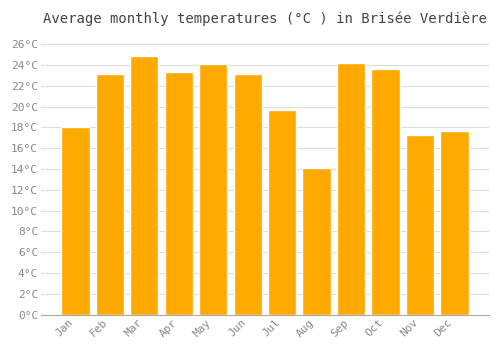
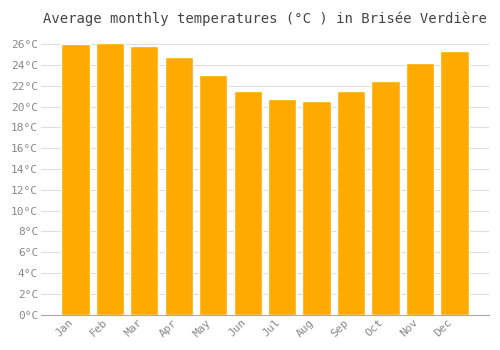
Jan: 18.0°C -> 26.0°C
Feb: 23.1°C -> 26.1°C
Mar: 24.9°C -> 25.8°C
Apr: 23.3°C -> 24.8°C
May: 24.1°C -> 23.0°C
Jun: 23.1°C -> 21.5°C
Jul: 19.7°C -> 20.7°C
Aug: 14.1°C -> 20.5°C
Sep: 24.2°C -> 21.5°C
Oct: 23.6°C -> 22.5°C
Nov: 17.3°C -> 24.2°C
Dec: 17.7°C -> 25.3°C
